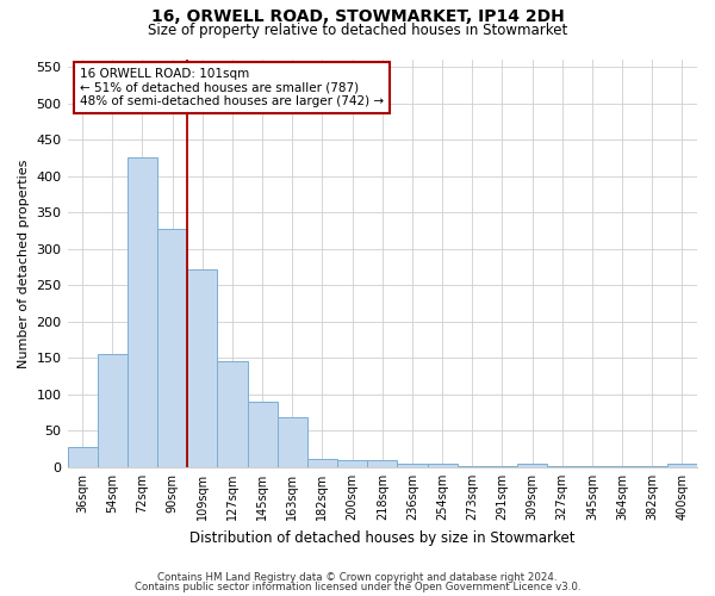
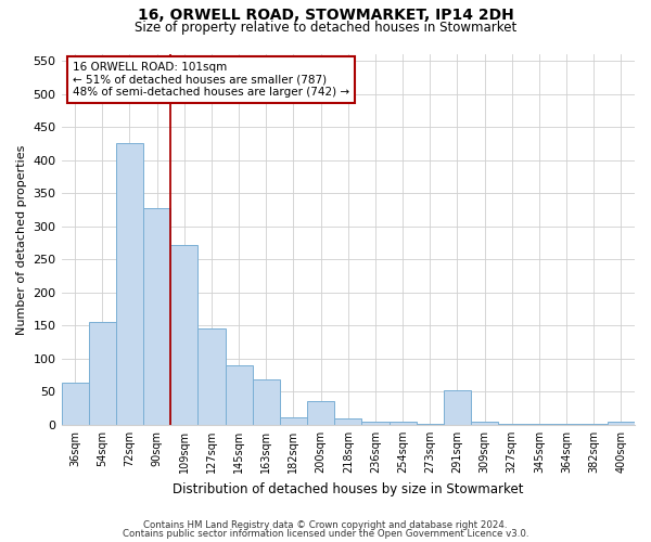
36sqm: 27 -> 64
200sqm: 10 -> 36
291sqm: 2 -> 52
